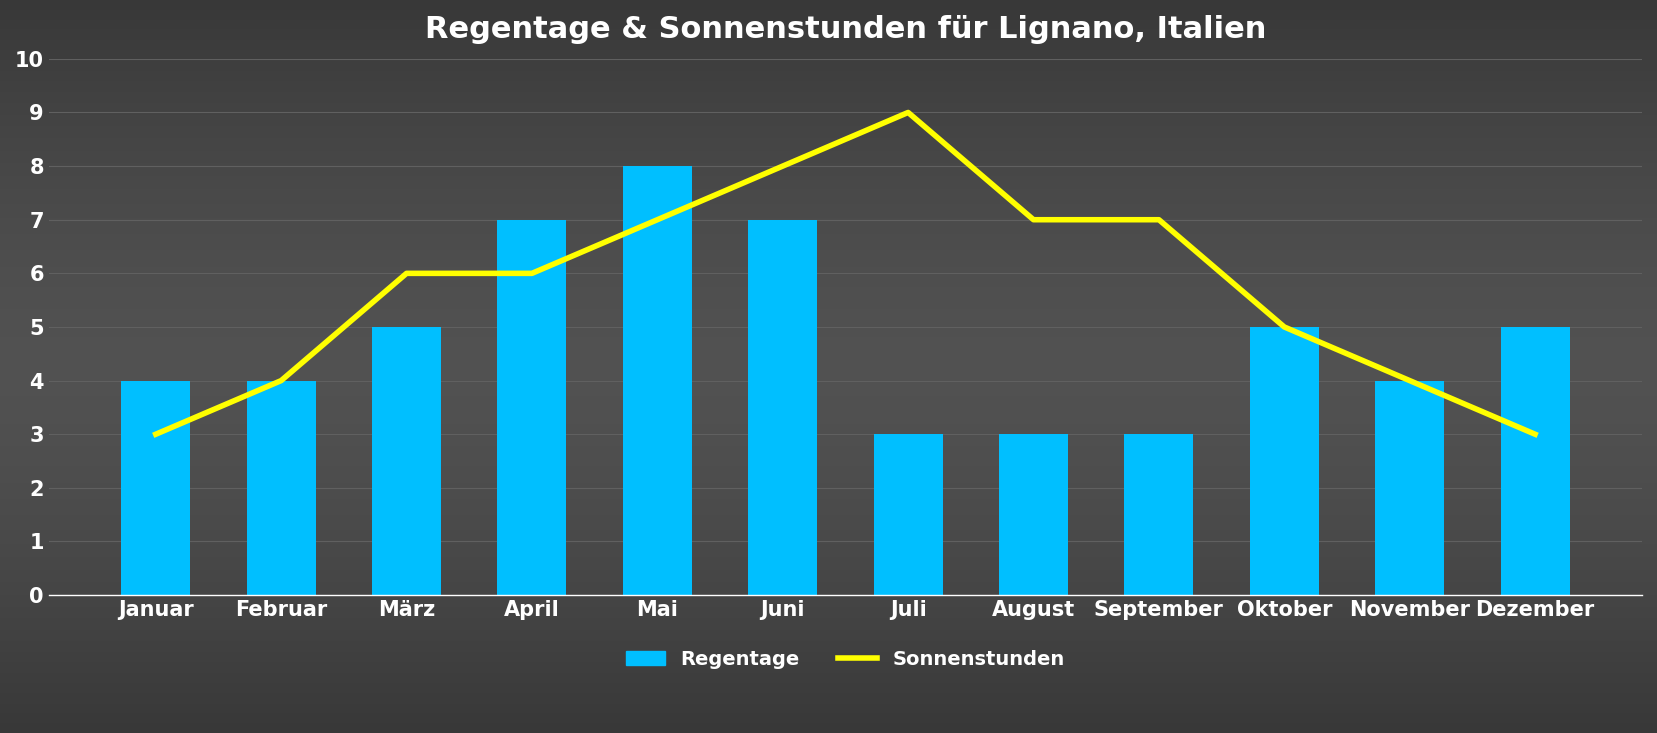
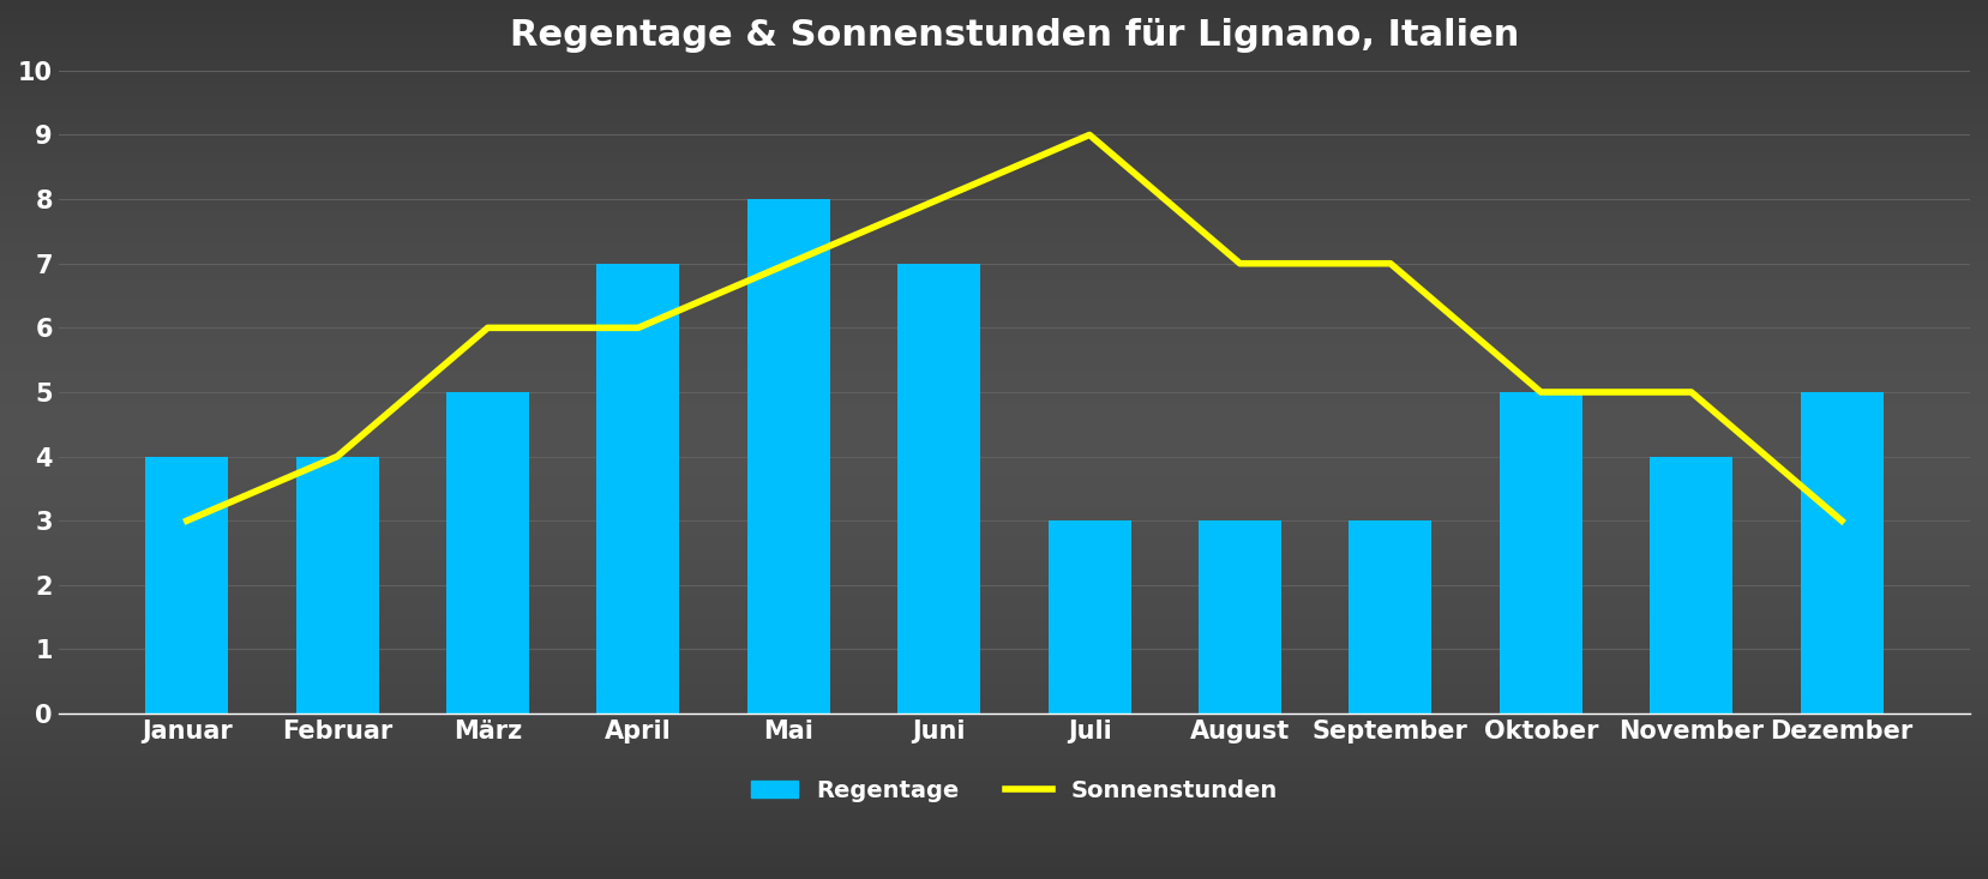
Sonnenstunden/November: 4 -> 5
